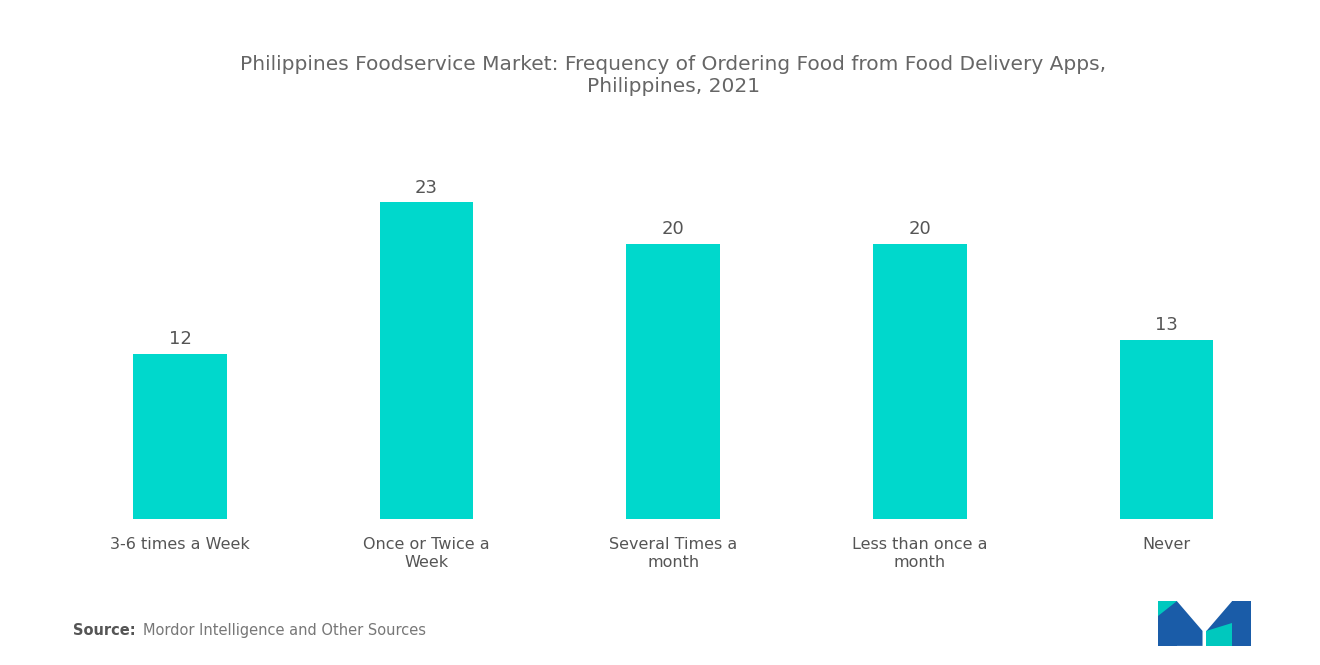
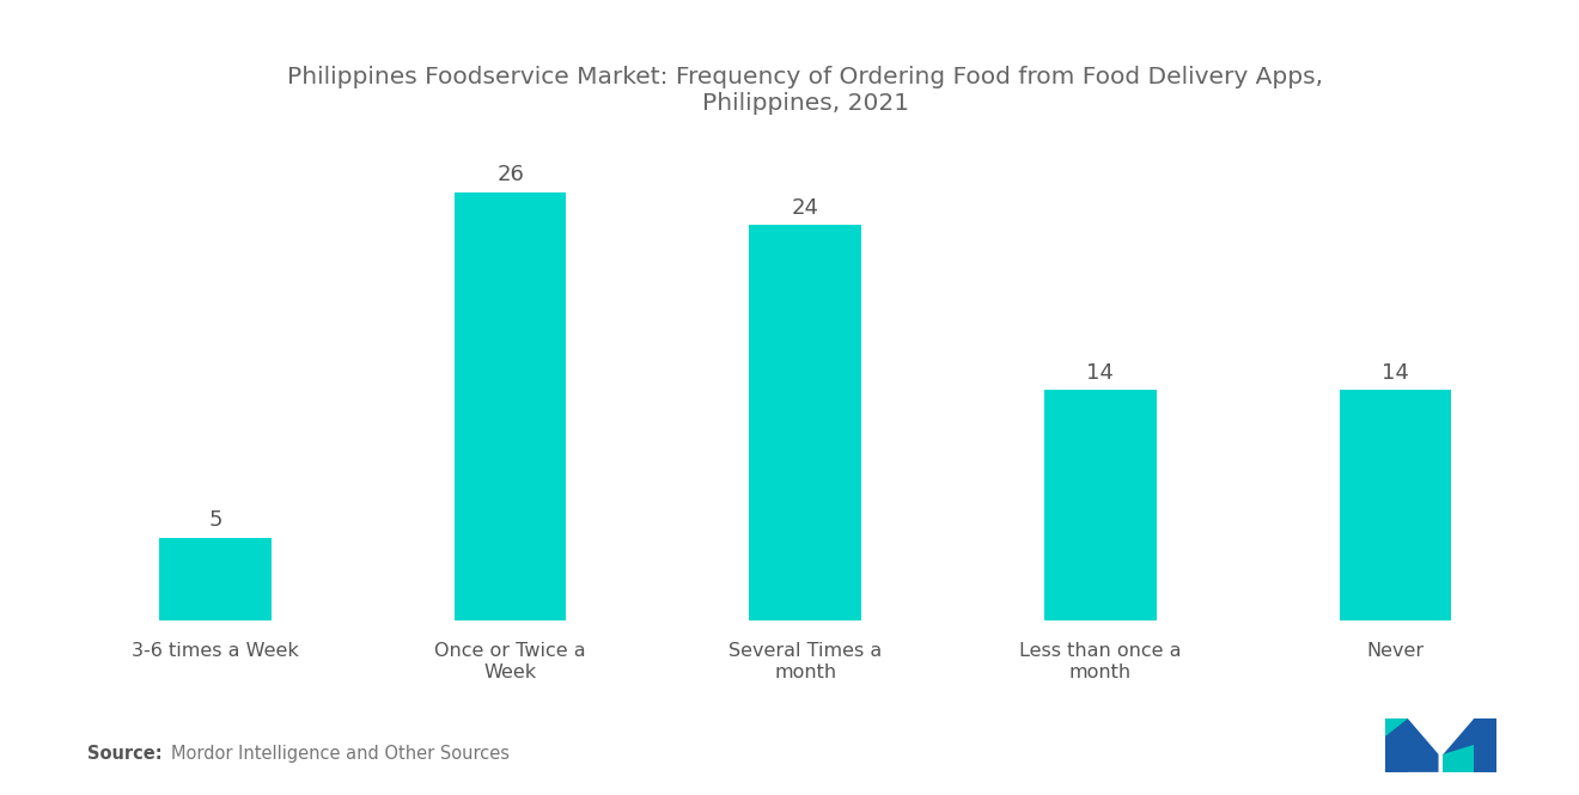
3-6 times a Week: 12 -> 5
Once or Twice a Week: 23 -> 26
Several Times a month: 20 -> 24
Less than once a month: 20 -> 14
Never: 13 -> 14
